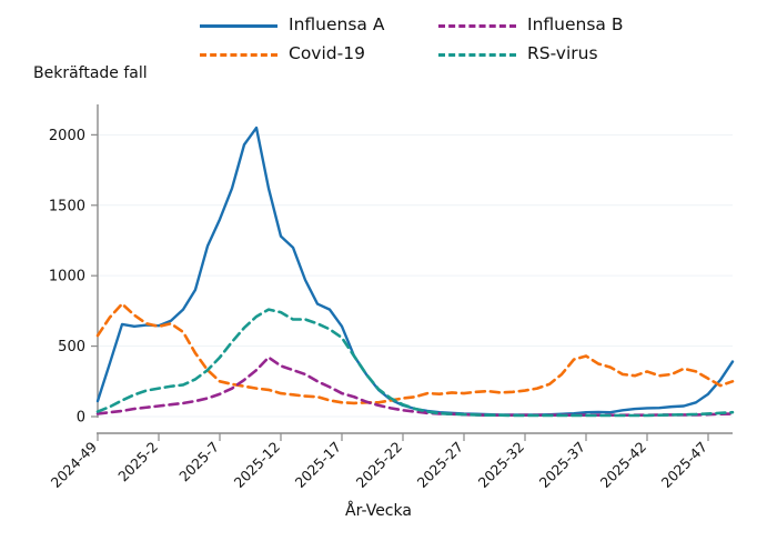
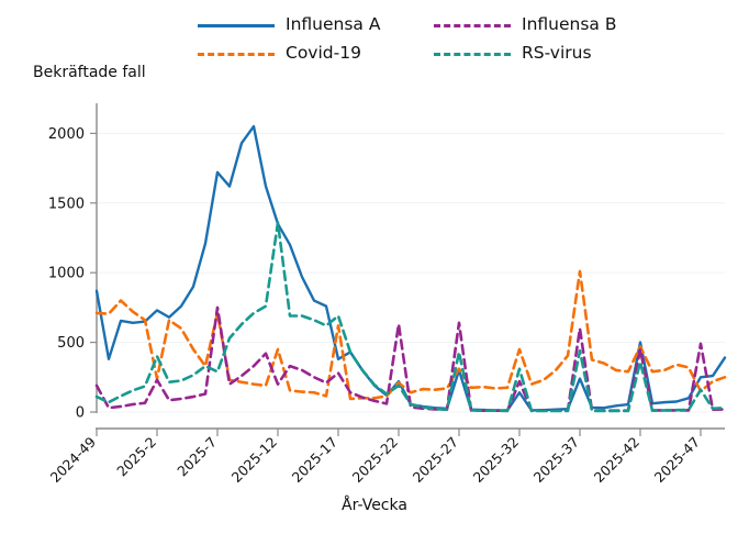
Influensa A/2024-49: 110 -> 870
Covid-19/2024-49: 580 -> 710
Influensa B/2024-49: 20 -> 190
RS-virus/2024-49: 40 -> 110
Influensa A/2025-2: 640 -> 730
Covid-19/2025-2: 640 -> 240
Influensa B/2025-2: 80 -> 230
RS-virus/2025-2: 200 -> 400
Influensa A/2025-7: 1400 -> 1720
Covid-19/2025-7: 250 -> 710
Influensa B/2025-7: 160 -> 750
RS-virus/2025-7: 420 -> 290
Influensa A/2025-12: 1280 -> 1350
Covid-19/2025-12: 160 -> 450
Influensa B/2025-12: 360 -> 200
RS-virus/2025-12: 740 -> 1360
Influensa A/2025-17: 640 -> 380
Covid-19/2025-17: 100 -> 620
Influensa B/2025-17: 160 -> 280
RS-virus/2025-17: 560 -> 690
Influensa A/2025-22: 80 -> 220
Covid-19/2025-22: 130 -> 210
Influensa B/2025-22: 40 -> 630
RS-virus/2025-22: 80 -> 190
Influensa A/2025-27: 20 -> 300
Covid-19/2025-27: 160 -> 310
Influensa B/2025-27: 20 -> 640
RS-virus/2025-27: 20 -> 430
Influensa A/2025-32: 10 -> 140
Covid-19/2025-32: 180 -> 450
Influensa B/2025-32: 10 -> 220
RS-virus/2025-32: 10 -> 310
Influensa A/2025-37: 30 -> 240
Covid-19/2025-37: 430 -> 1010
Influensa B/2025-37: 10 -> 600
RS-virus/2025-37: 10 -> 440
Influensa A/2025-42: 60 -> 500
Covid-19/2025-42: 320 -> 470
Influensa B/2025-42: 10 -> 450
RS-virus/2025-42: 10 -> 360
Influensa A/2025-47: 160 -> 250
Covid-19/2025-47: 270 -> 150
Influensa B/2025-47: 20 -> 490
RS-virus/2025-47: 20 -> 160
